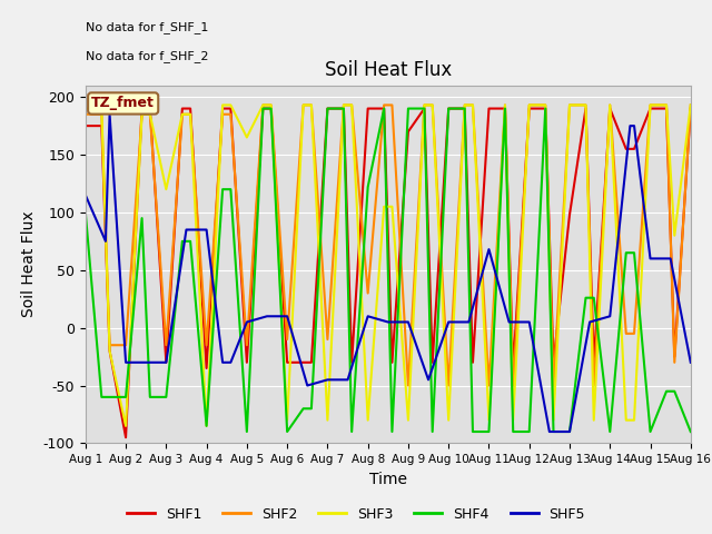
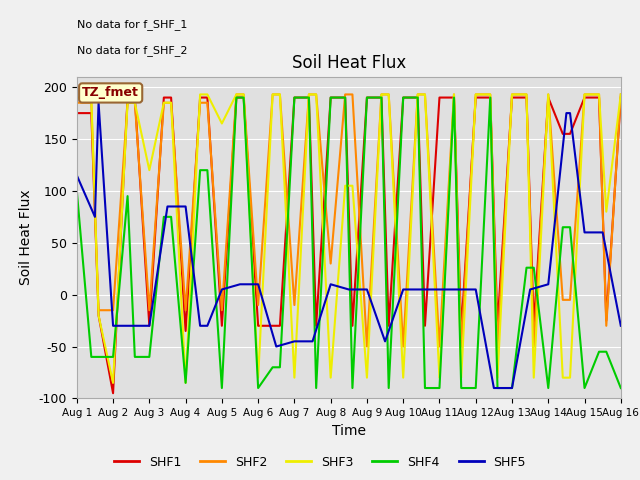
SHF4/Aug 8: 122 -> 190
SHF1/Aug 9: 170 -> 190
SHF5/Aug 11: 68 -> 5
SHF1/Aug 13: 98 -> 190
